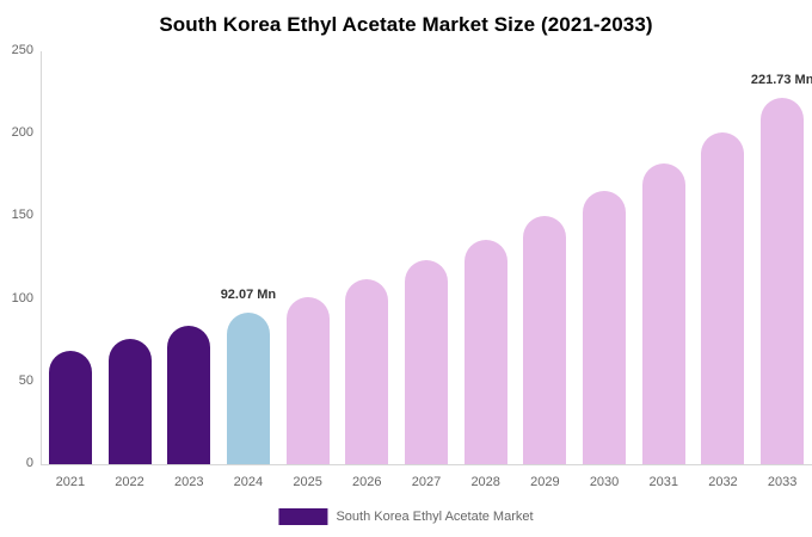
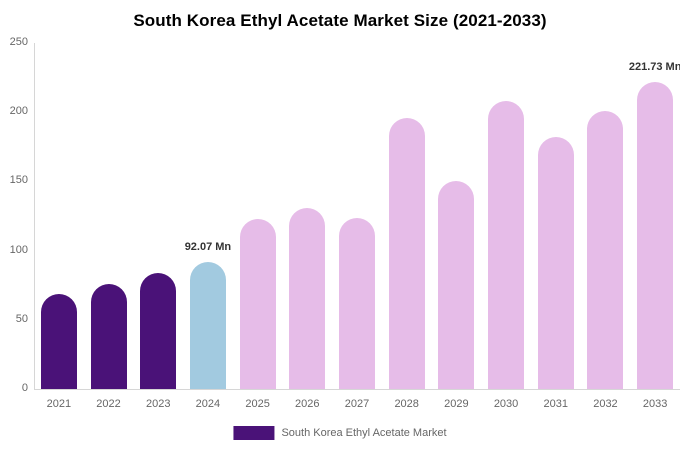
2025: 102 -> 123
2026: 112 -> 131
2028: 136 -> 196
2030: 165 -> 208
